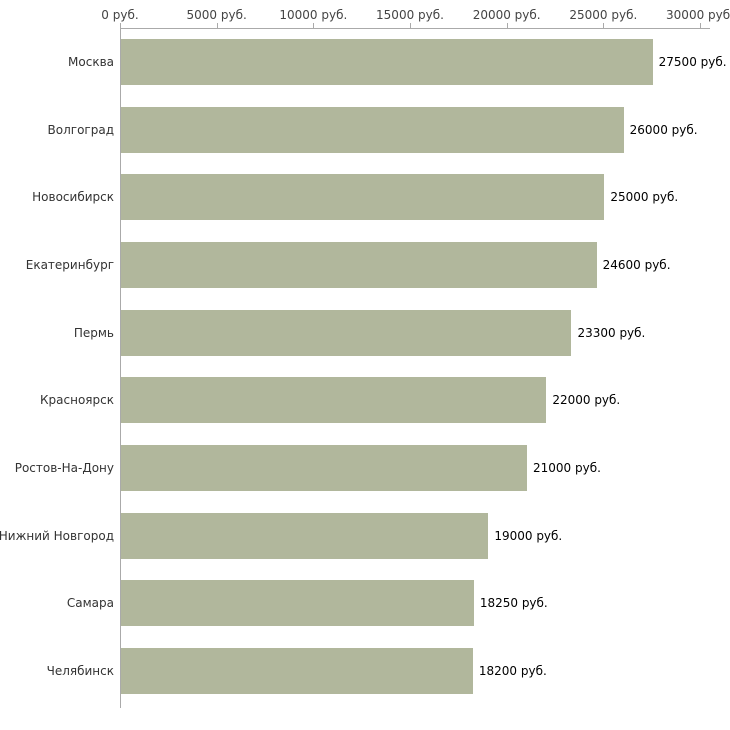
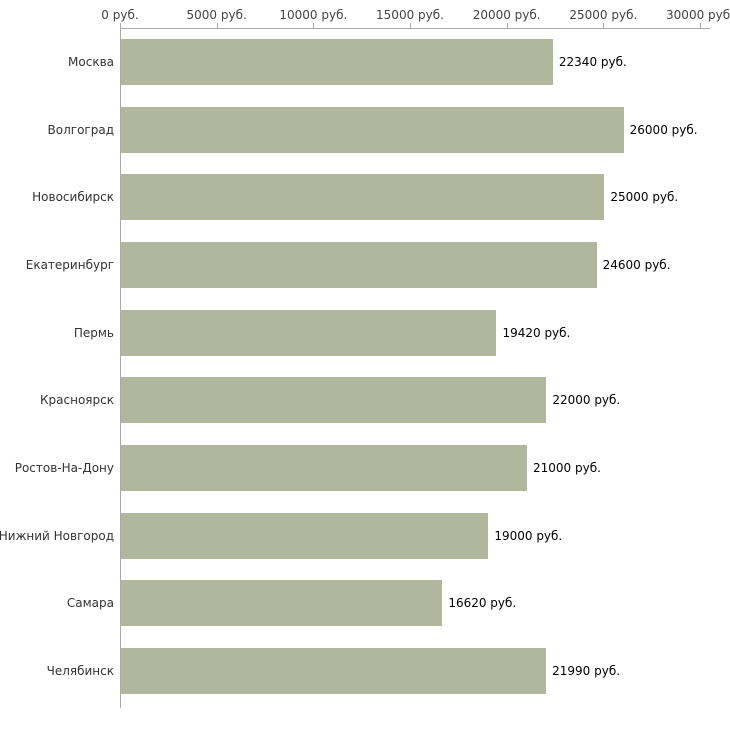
Москва: 27500 -> 22340
Пермь: 23300 -> 19420
Самара: 18250 -> 16620
Челябинск: 18200 -> 21990
